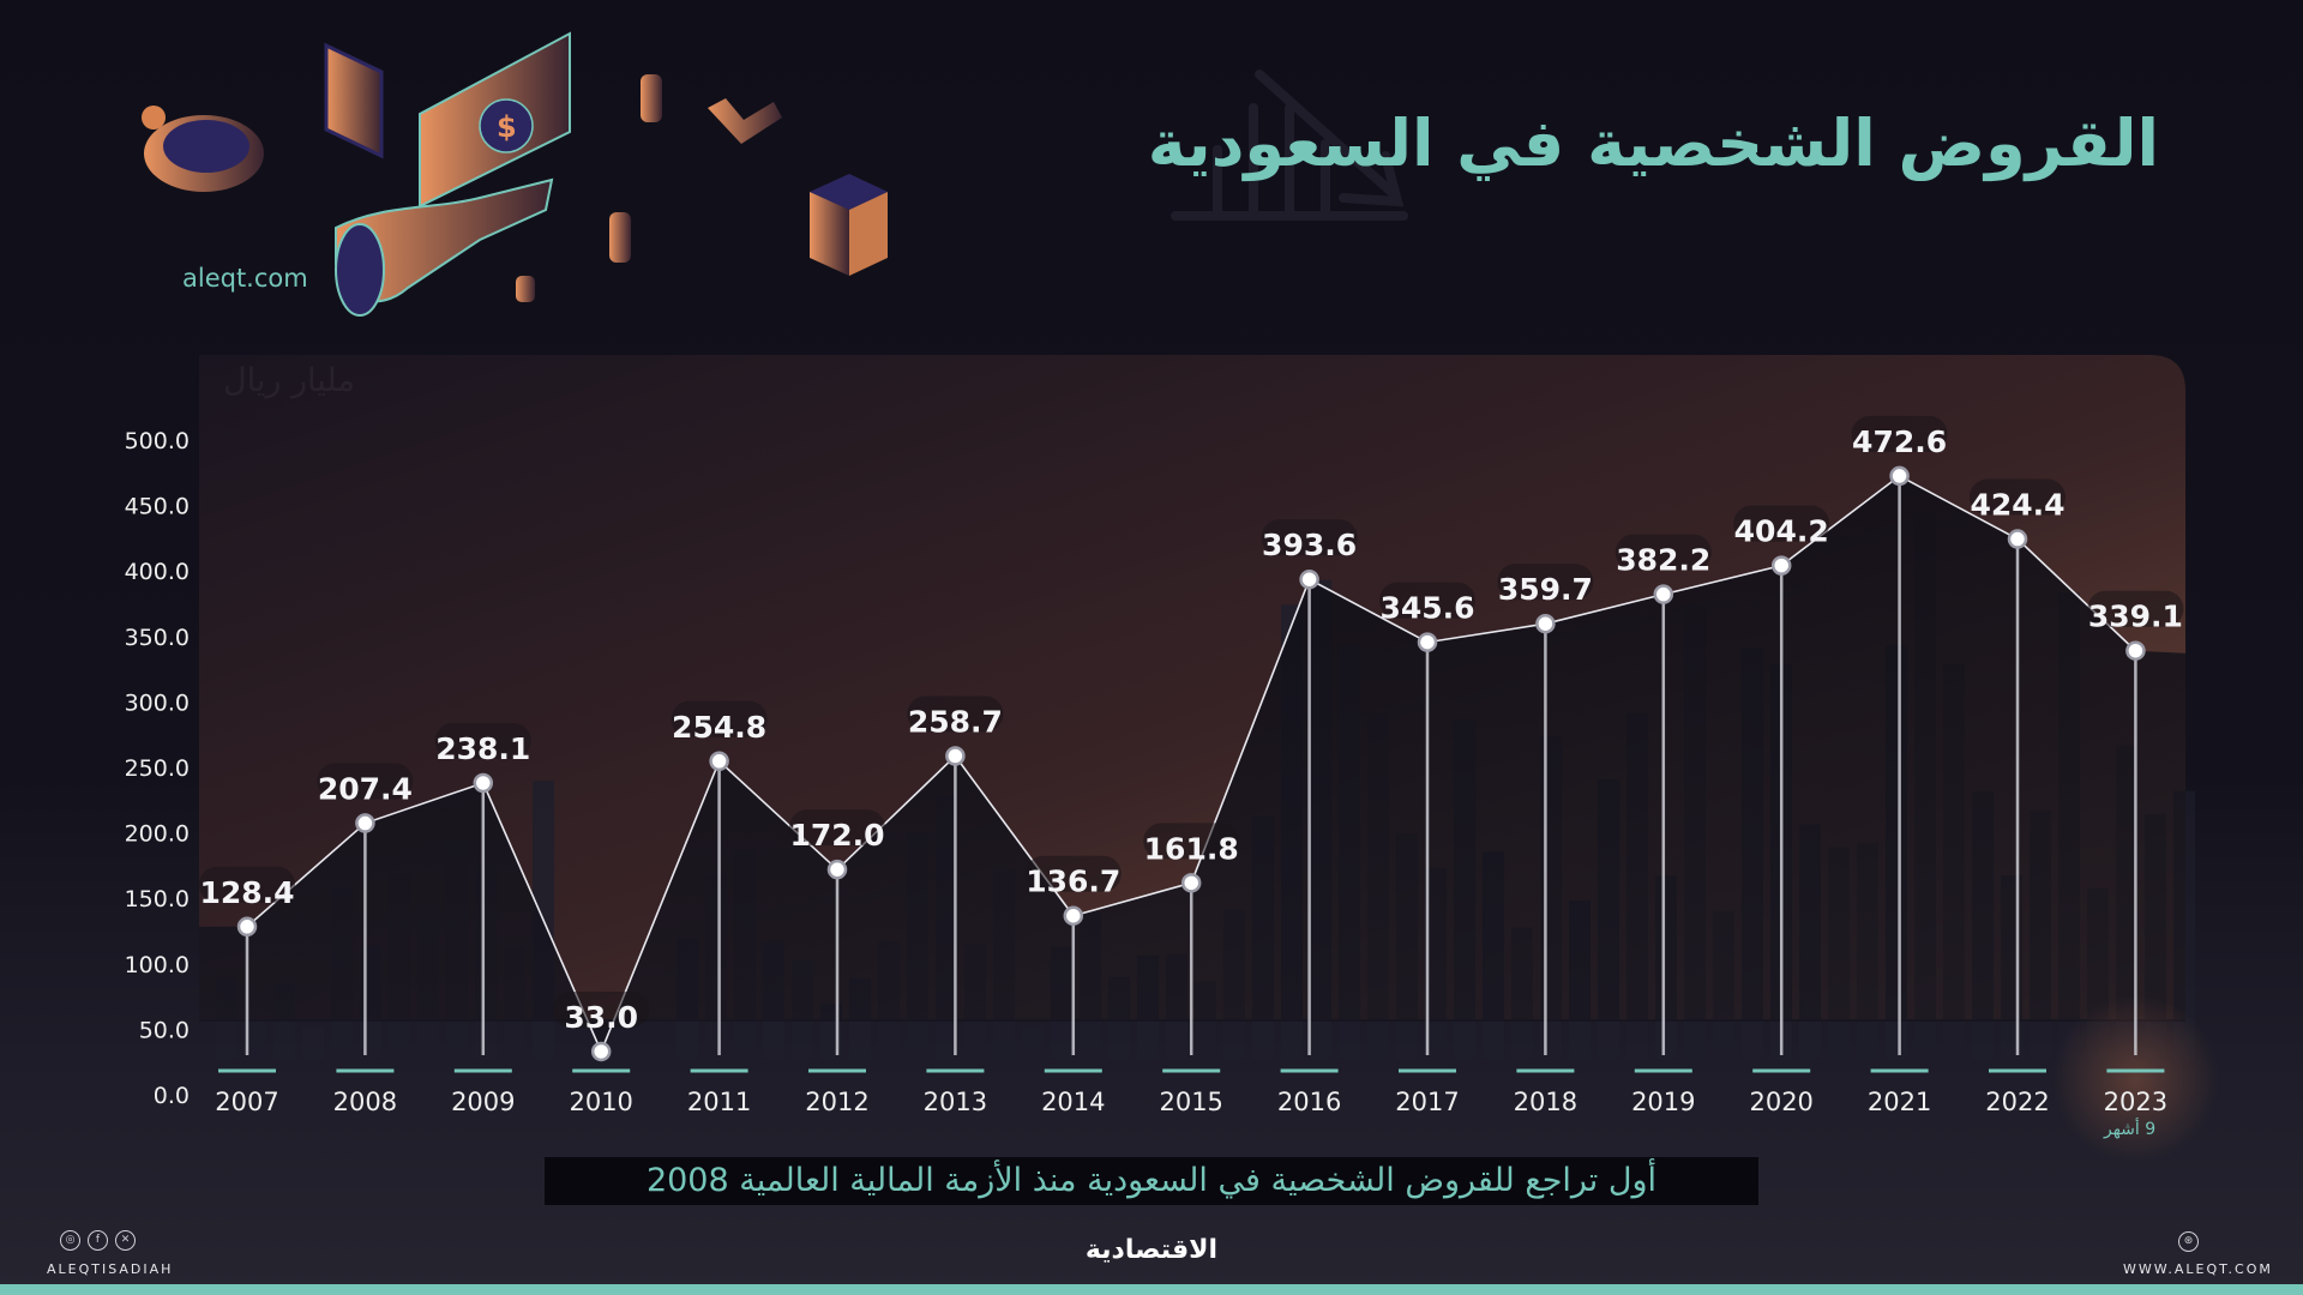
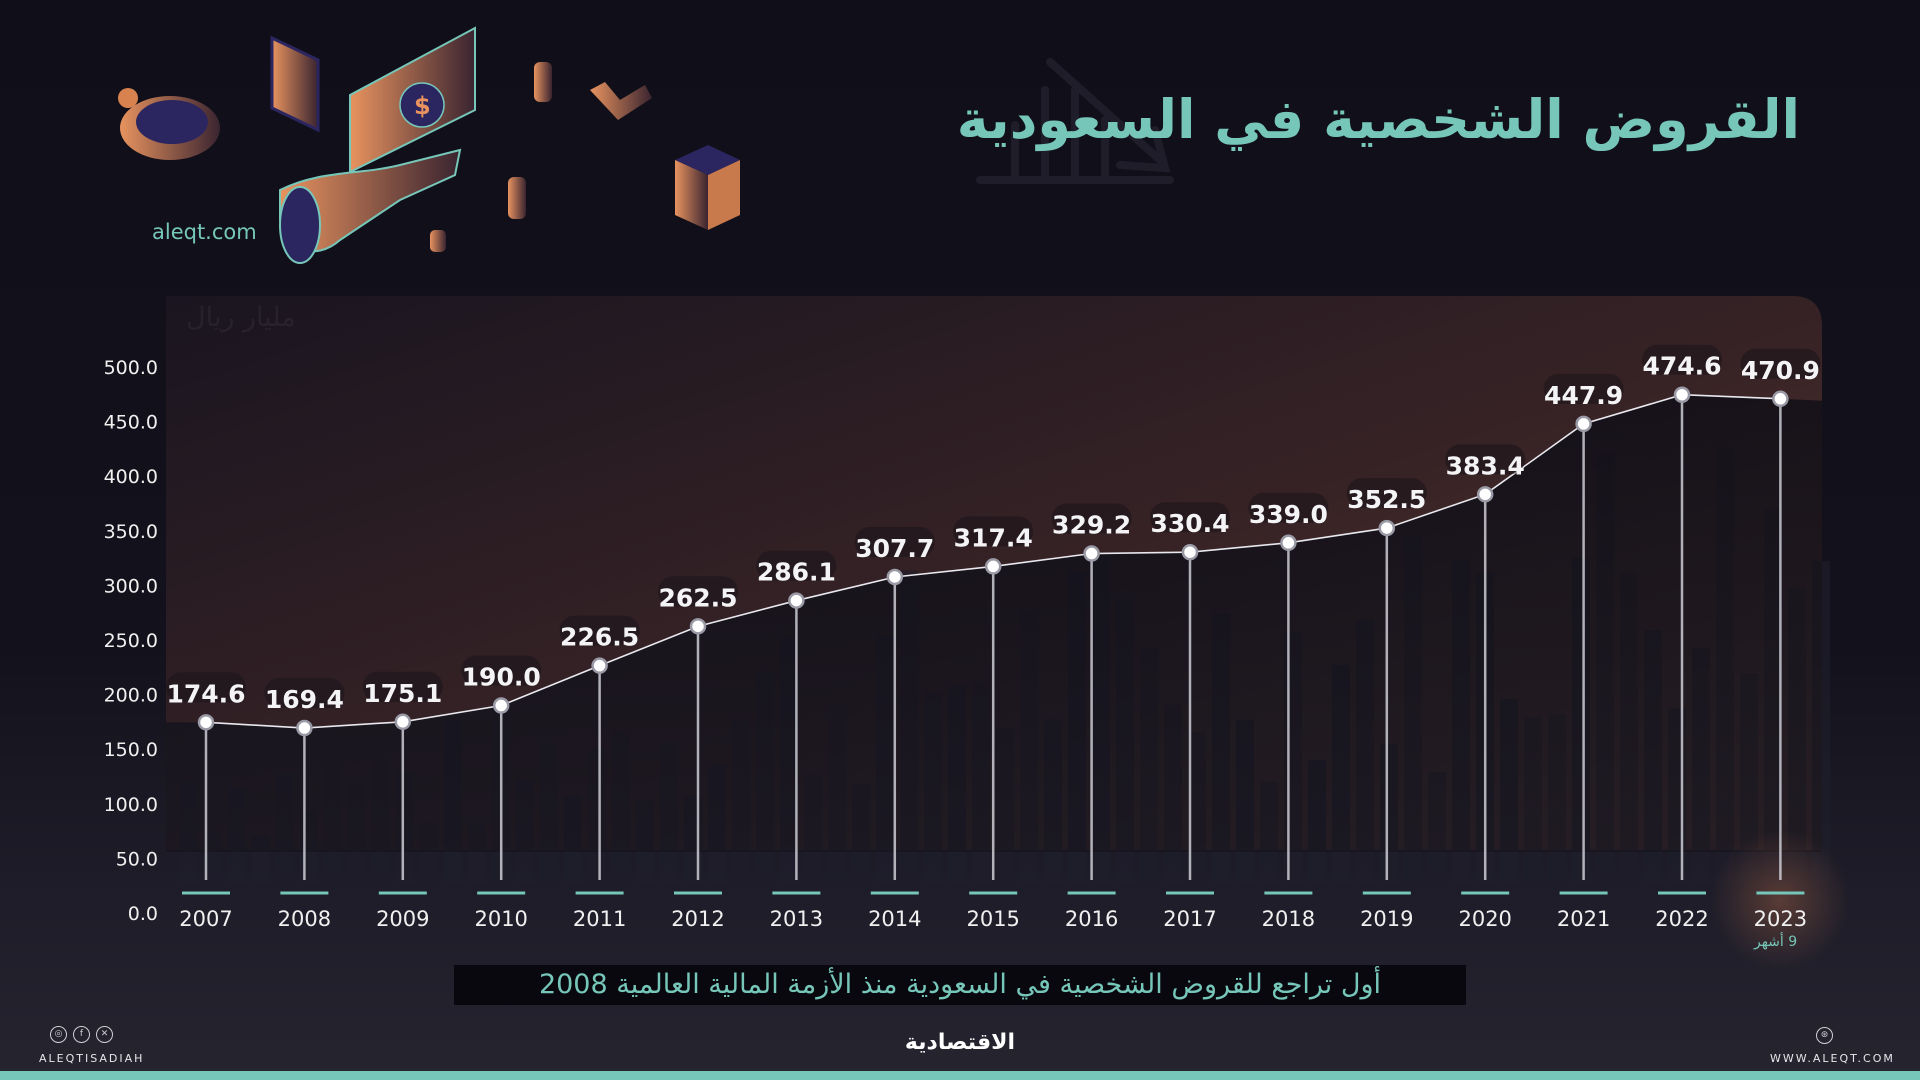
2007: 128.4 -> 174.6
2008: 207.4 -> 169.4
2009: 238.1 -> 175.1
2010: 33.0 -> 190.0
2011: 254.8 -> 226.5
2012: 172.0 -> 262.5
2013: 258.7 -> 286.1
2014: 136.7 -> 307.7
2015: 161.8 -> 317.4
2016: 393.6 -> 329.2
2017: 345.6 -> 330.4
2018: 359.7 -> 339.0
2019: 382.2 -> 352.5
2020: 404.2 -> 383.4
2021: 472.6 -> 447.9
2022: 424.4 -> 474.6
2023: 339.1 -> 470.9
